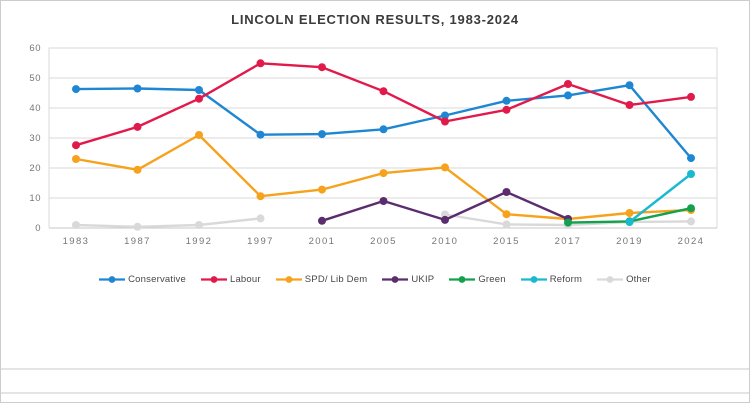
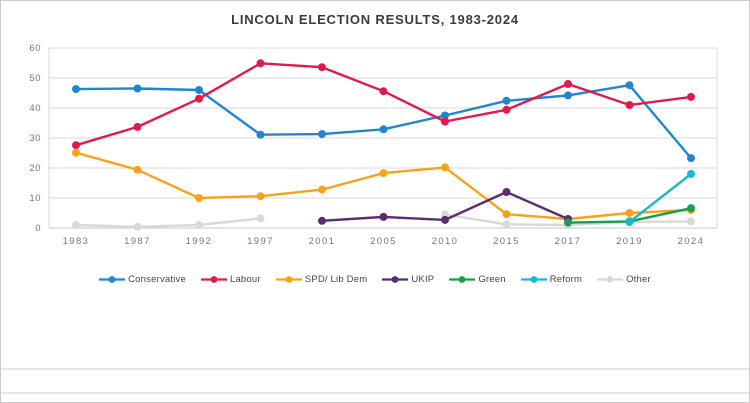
SPD/ Lib Dem/1983: 23 -> 25
SPD/ Lib Dem/1992: 31 -> 10
UKIP/2005: 9 -> 4
